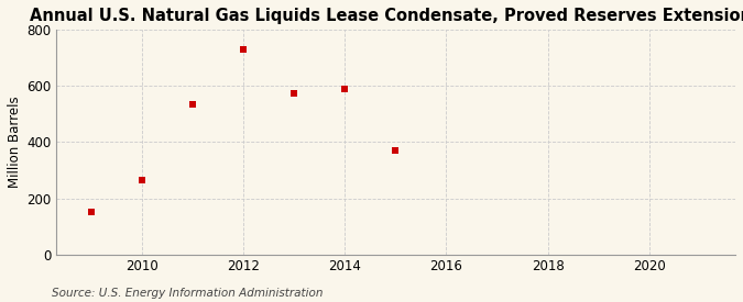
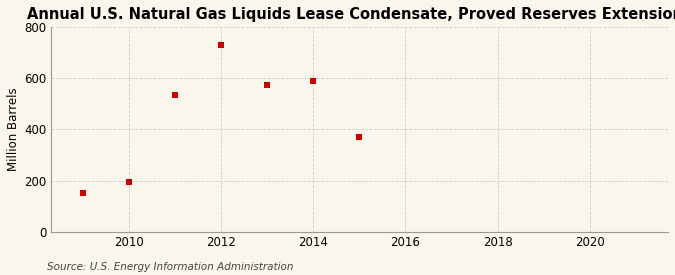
2010: 265 -> 195
